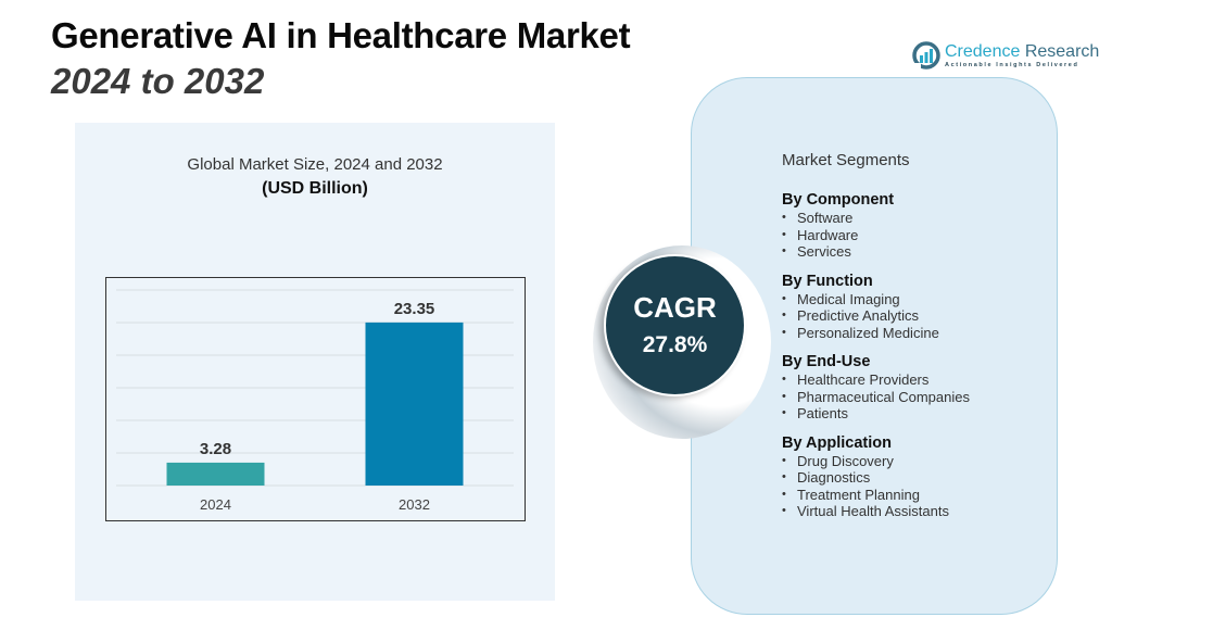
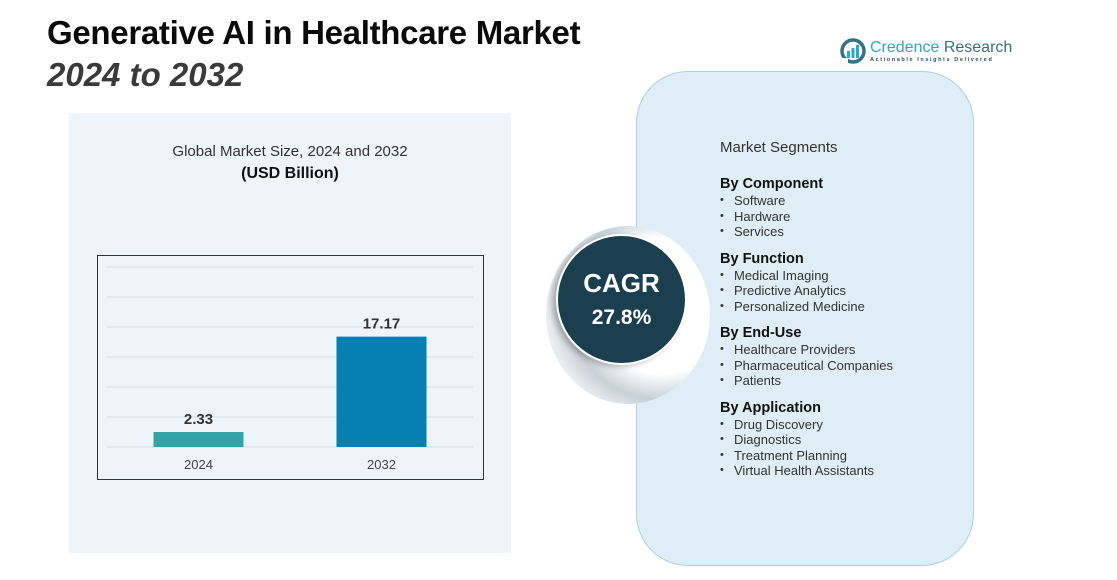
2024: 3.28 -> 2.33
2032: 23.35 -> 17.17
